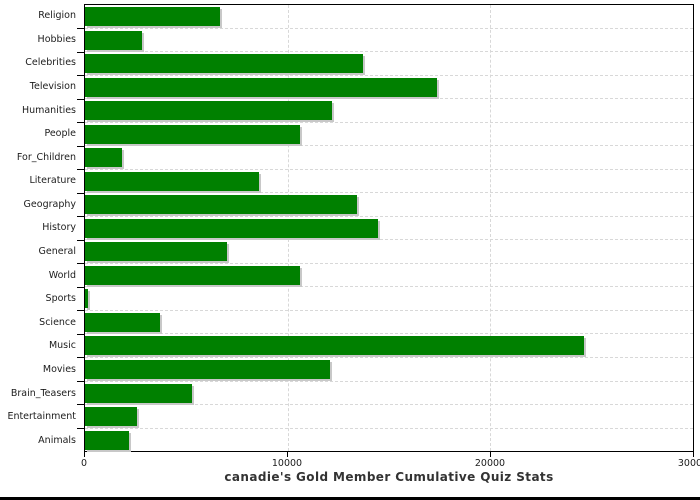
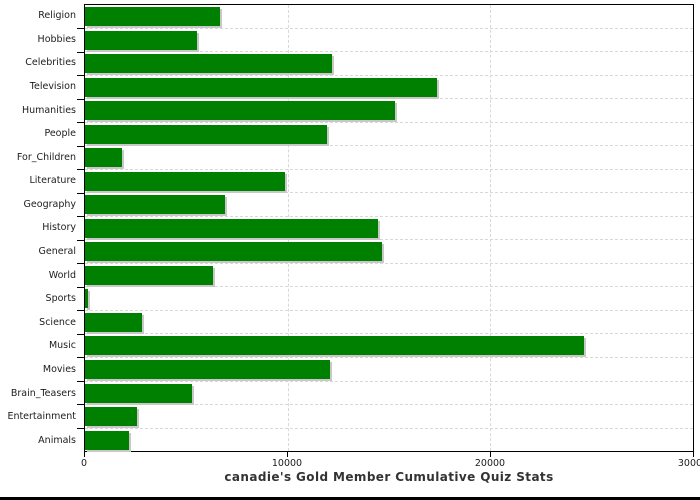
Hobbies: 2800 -> 5600
Celebrities: 13700 -> 12200
Humanities: 12200 -> 15300
People: 10600 -> 12000
Literature: 8600 -> 9800
Geography: 13400 -> 6900
General: 7000 -> 14600
World: 10600 -> 6300
Science: 3700 -> 2800
